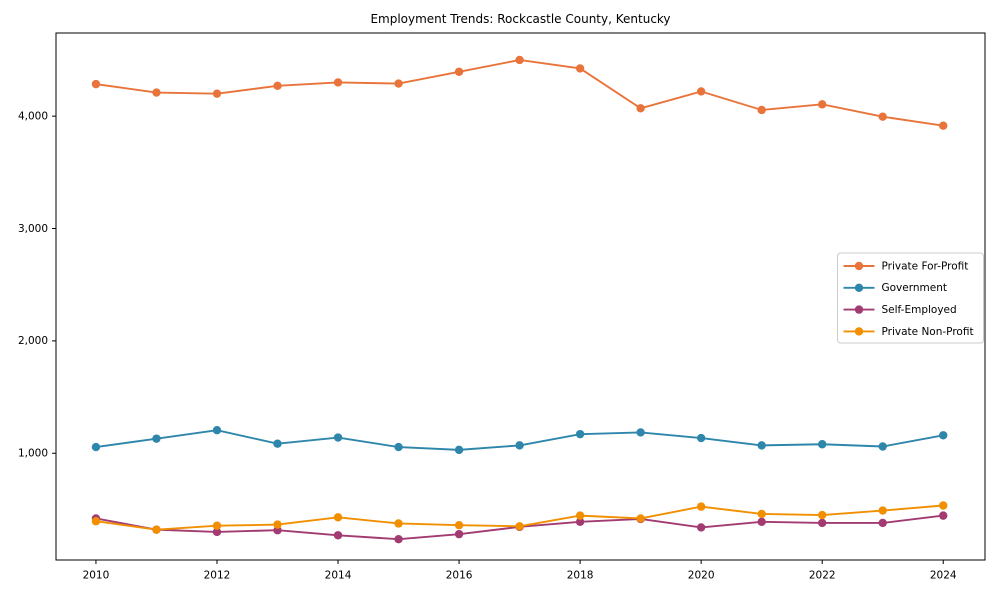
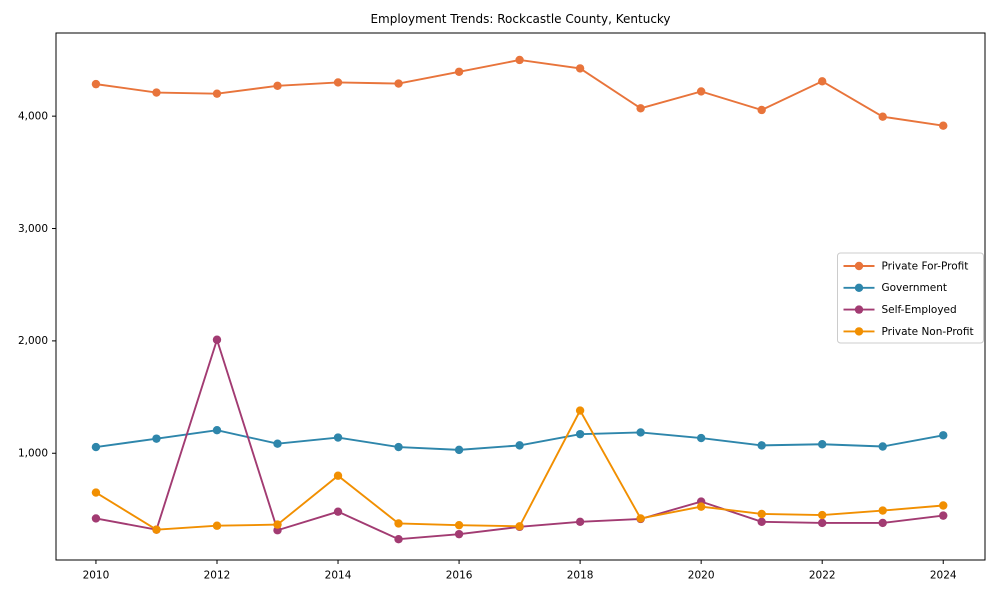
Private Non-Profit/2010: 400 -> 650
Self-Employed/2012: 300 -> 2010
Self-Employed/2014: 270 -> 480
Private Non-Profit/2014: 430 -> 800
Private Non-Profit/2018: 440 -> 1380
Self-Employed/2020: 340 -> 570
Private For-Profit/2022: 4100 -> 4310
